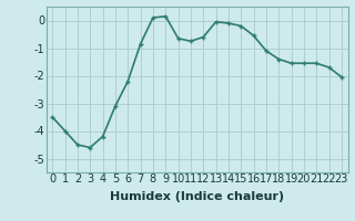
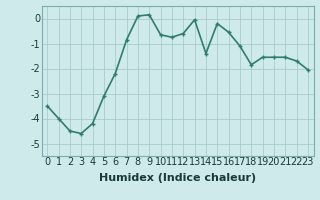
14: -0.10 -> -1.40
18: -1.40 -> -1.85
